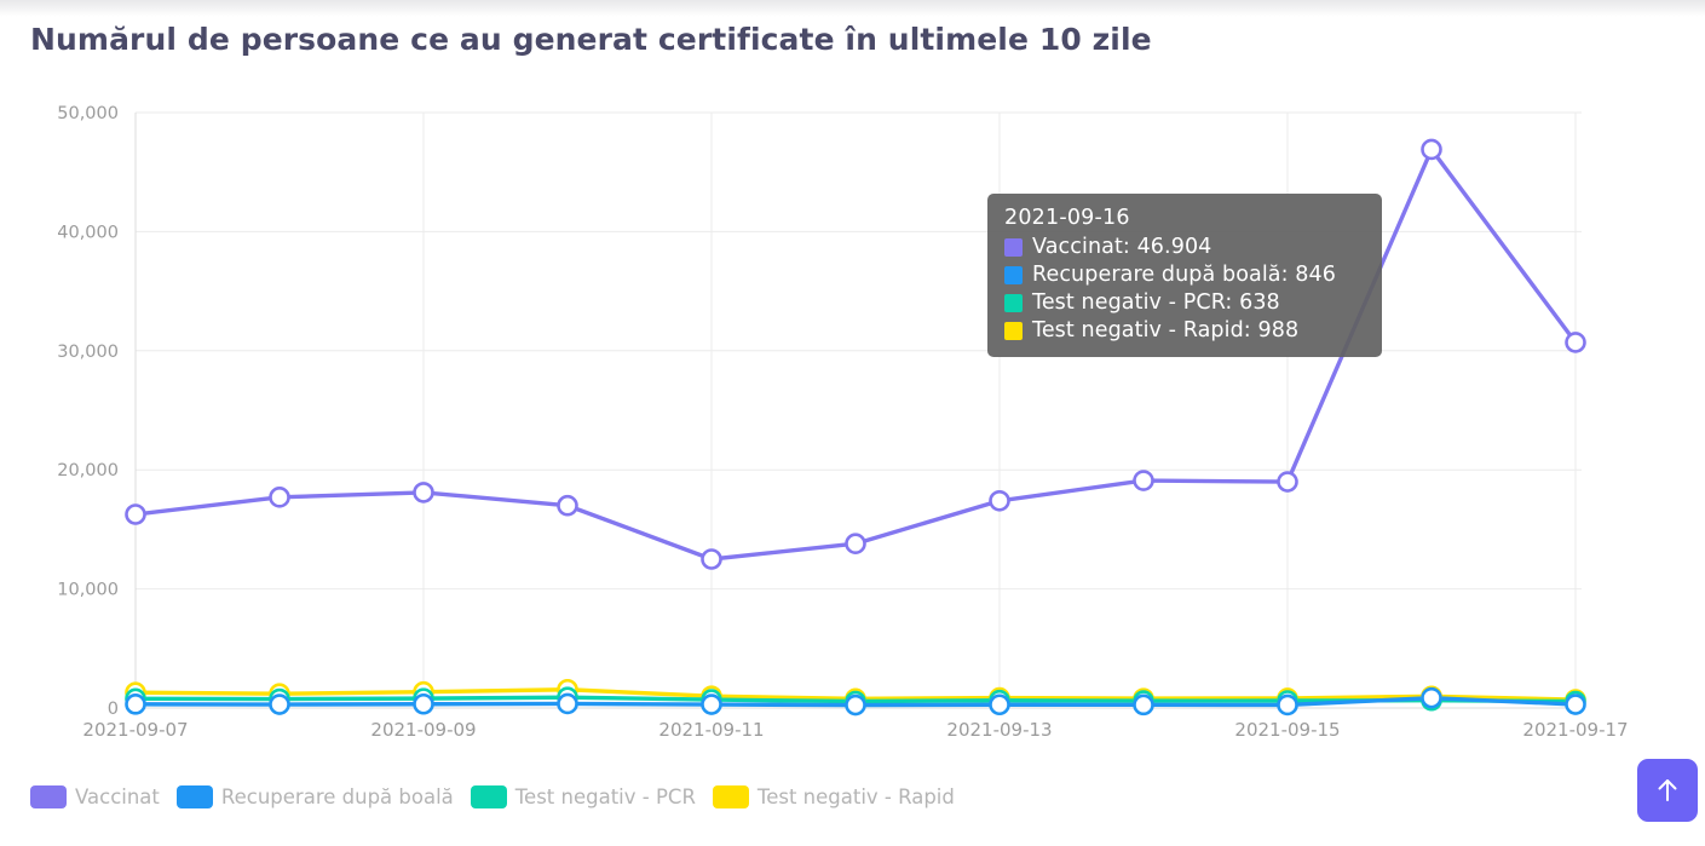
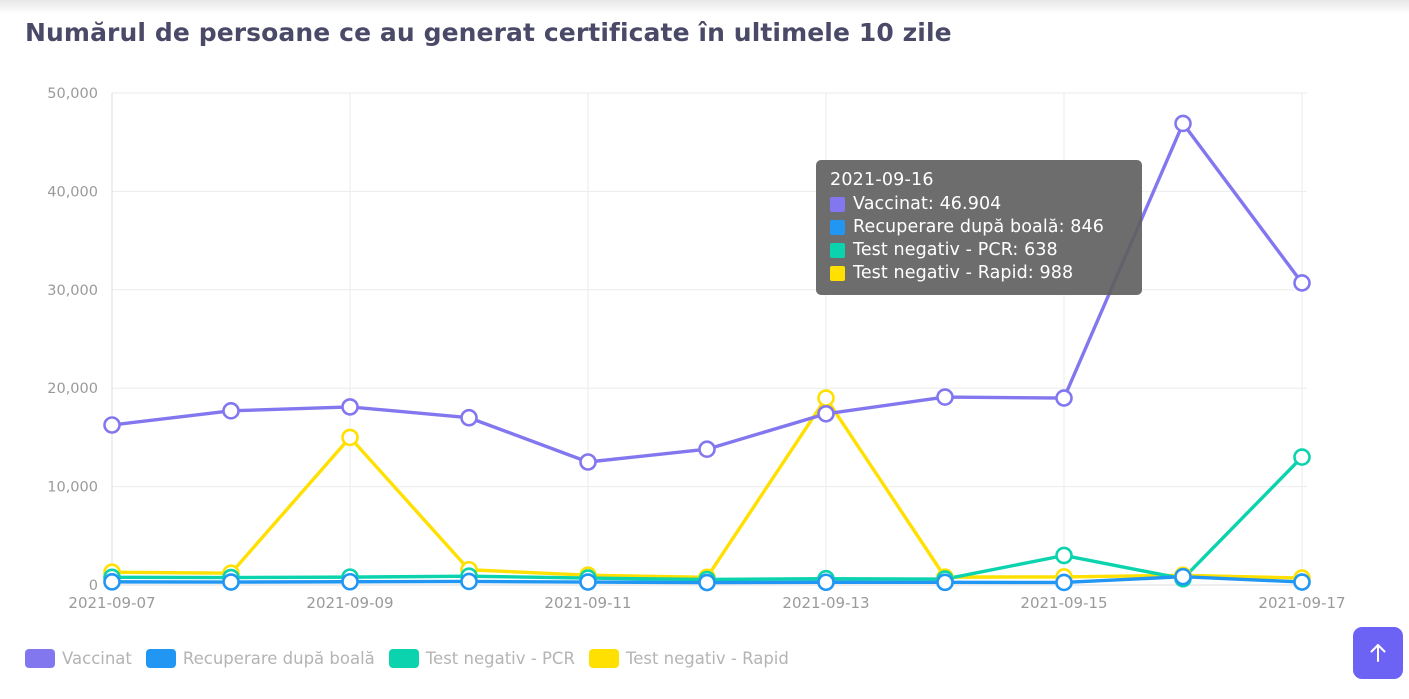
Test negativ - Rapid/2021-09-09: 1000 -> 15000
Test negativ - Rapid/2021-09-13: 1000 -> 19000
Test negativ - PCR/2021-09-15: 1000 -> 3000
Test negativ - PCR/2021-09-17: 1000 -> 13000
